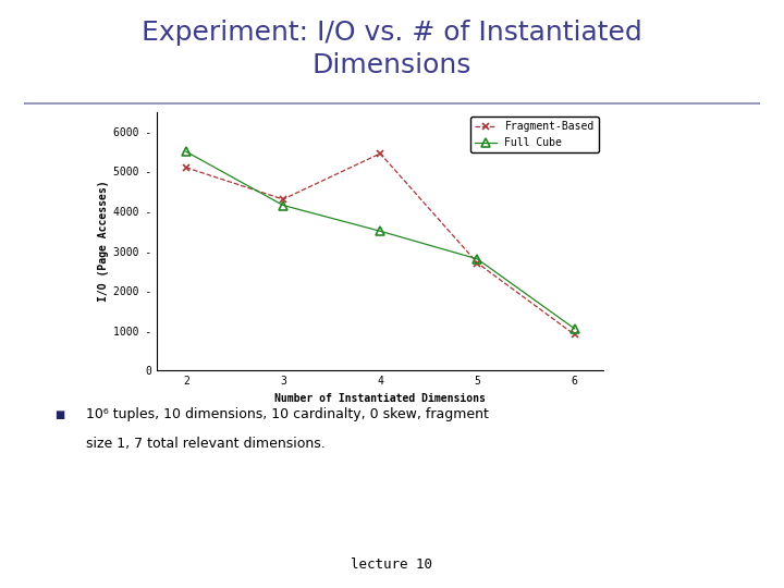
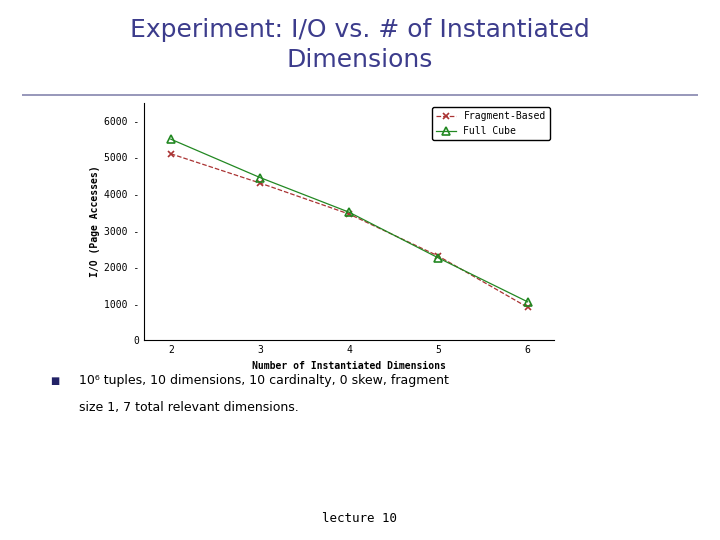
Full Cube/3: 4150 - -> 4450 -
Fragment-Based/4: 5450 - -> 3450 -
Fragment-Based/5: 2700 - -> 2300 -
Full Cube/5: 2800 - -> 2250 -
